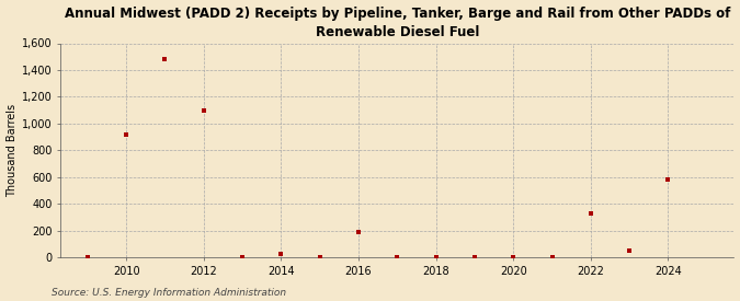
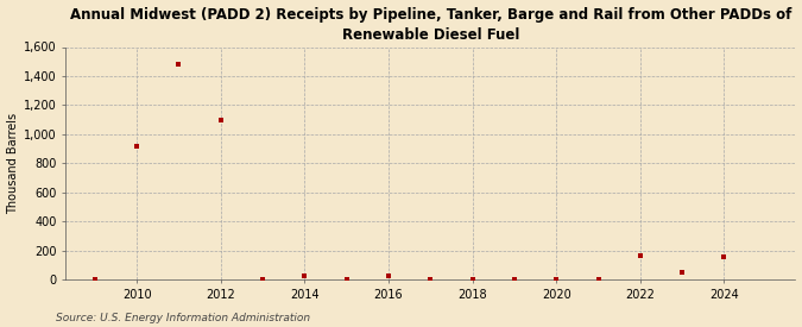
2016: 190 -> 20
2022: 330 -> 170
2024: 580 -> 160
